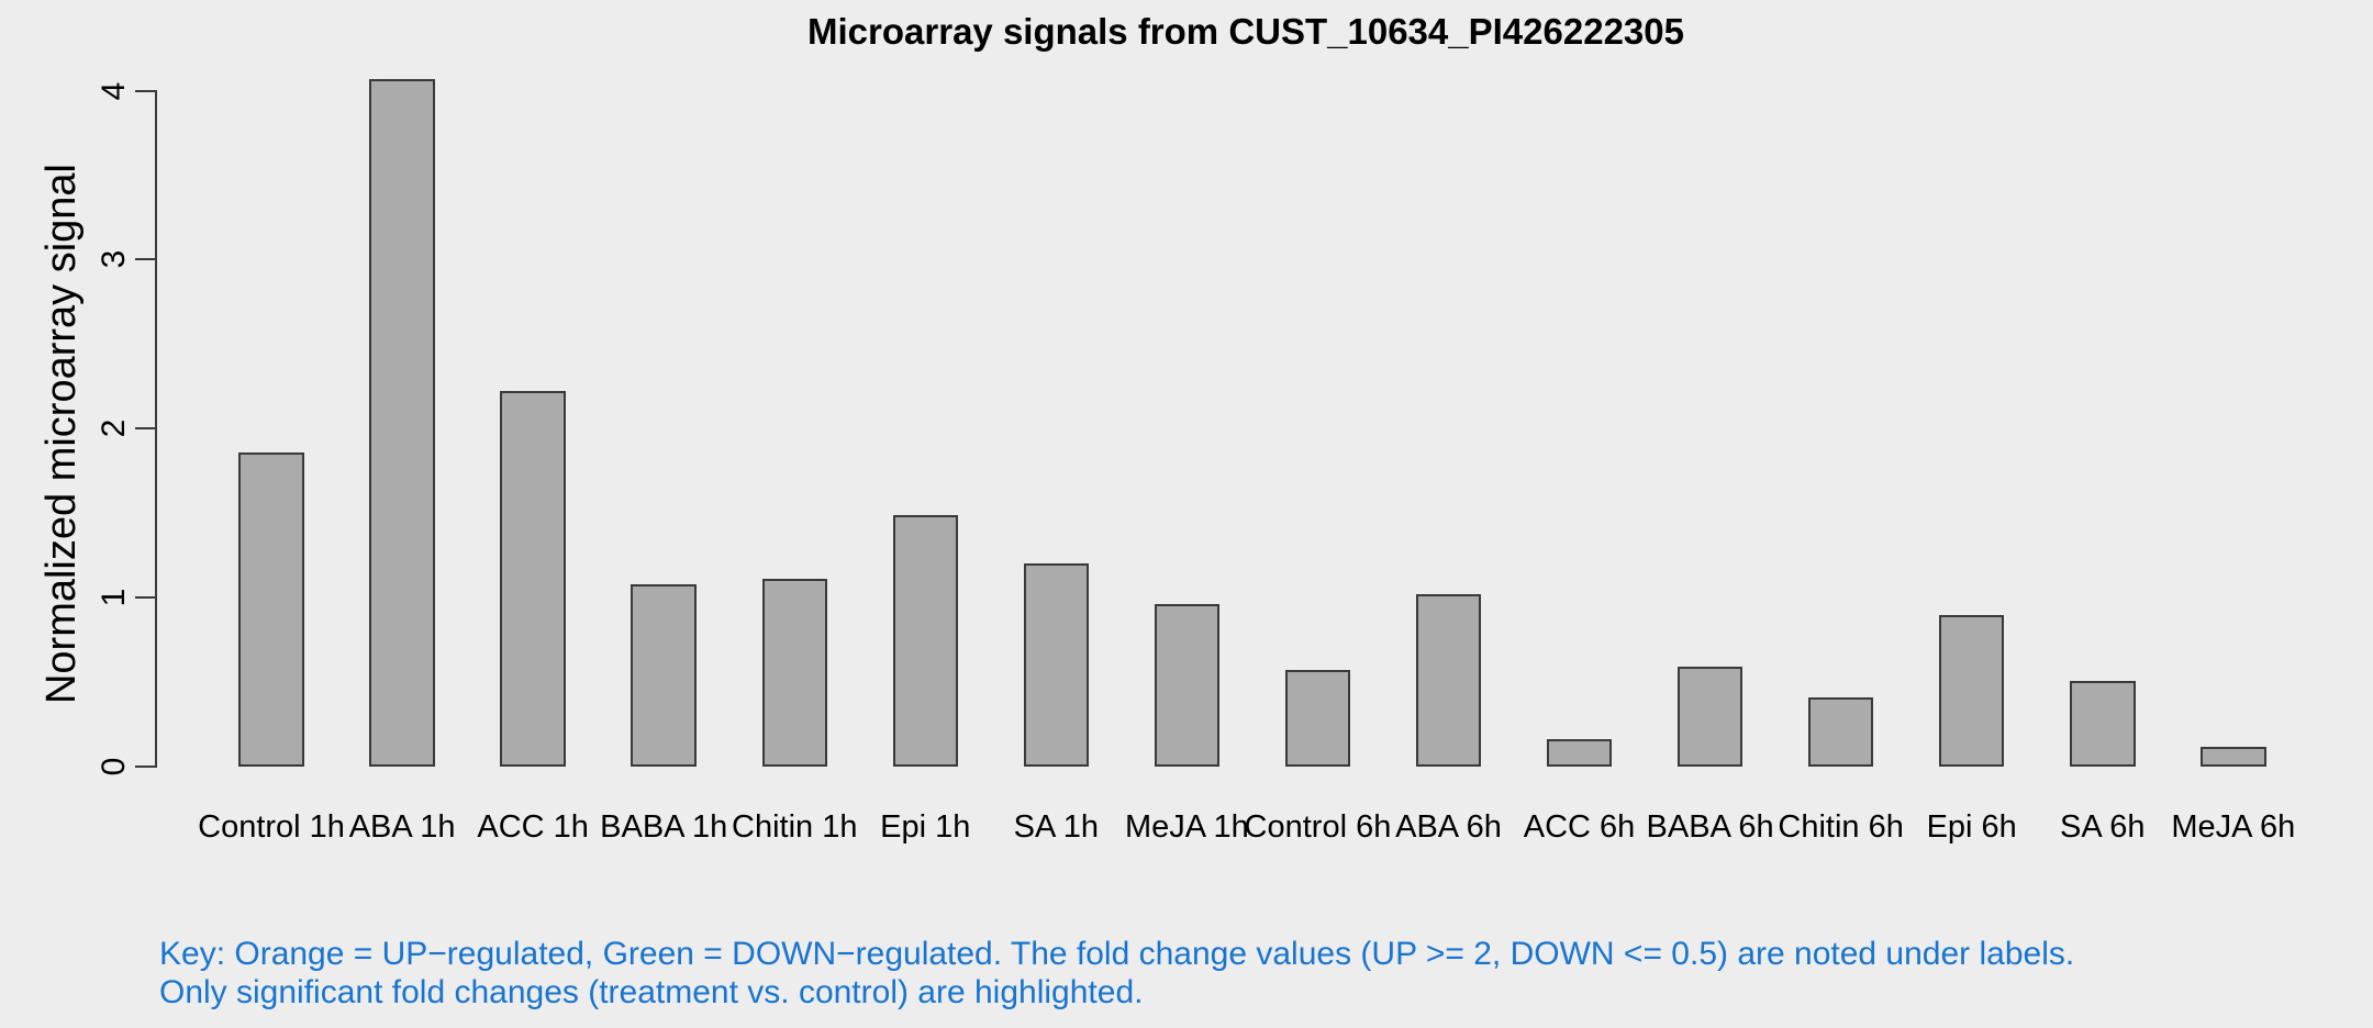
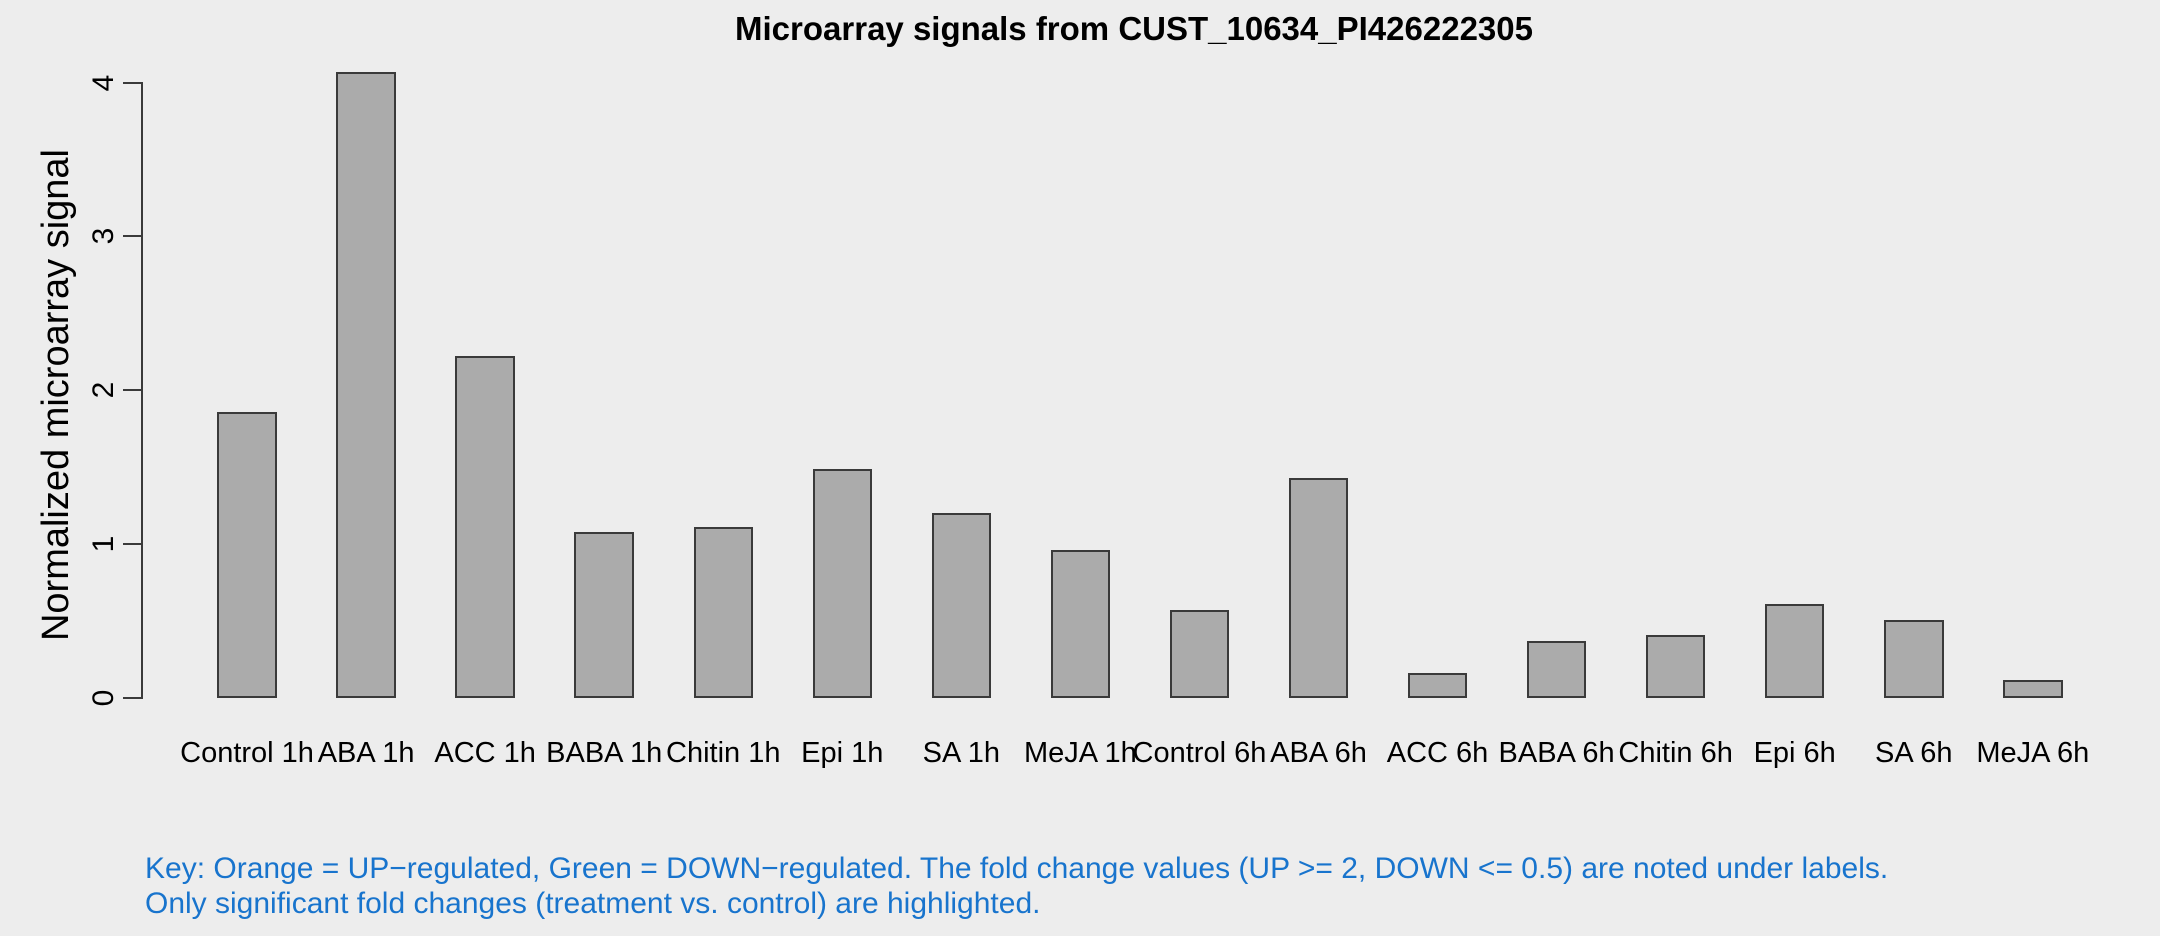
ABA 6h: 1.02 -> 1.43
BABA 6h: 0.59 -> 0.37
Epi 6h: 0.90 -> 0.61
